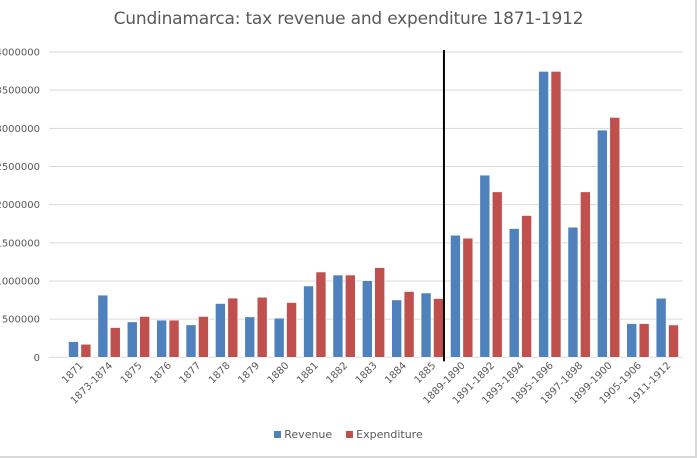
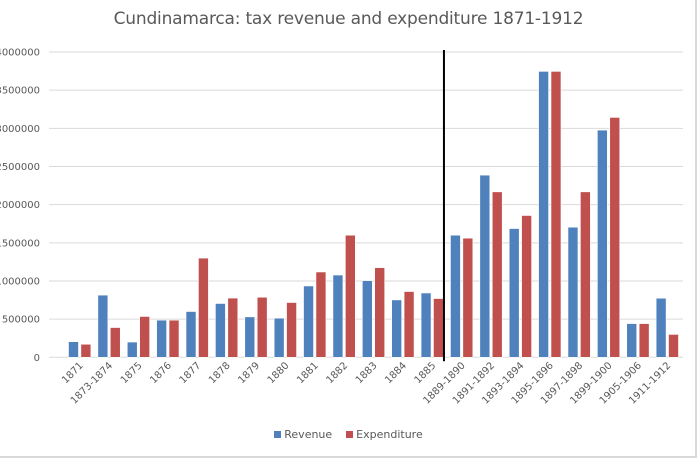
Revenue/1875: 500000 -> 200000
Revenue/1877: 400000 -> 600000
Expenditure/1877: 500000 -> 1300000
Expenditure/1882: 1100000 -> 1600000
Expenditure/1911-1912: 400000 -> 300000
